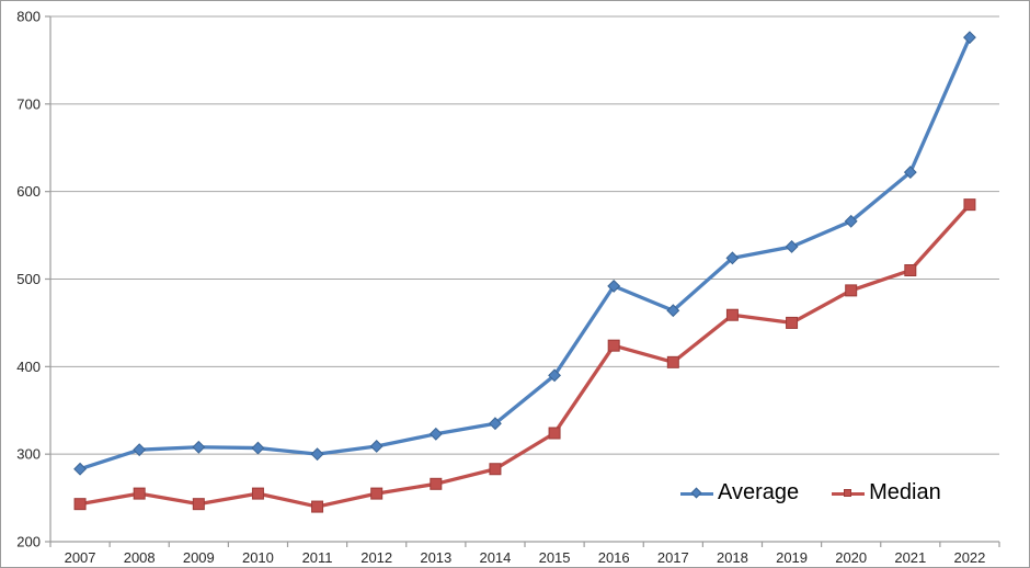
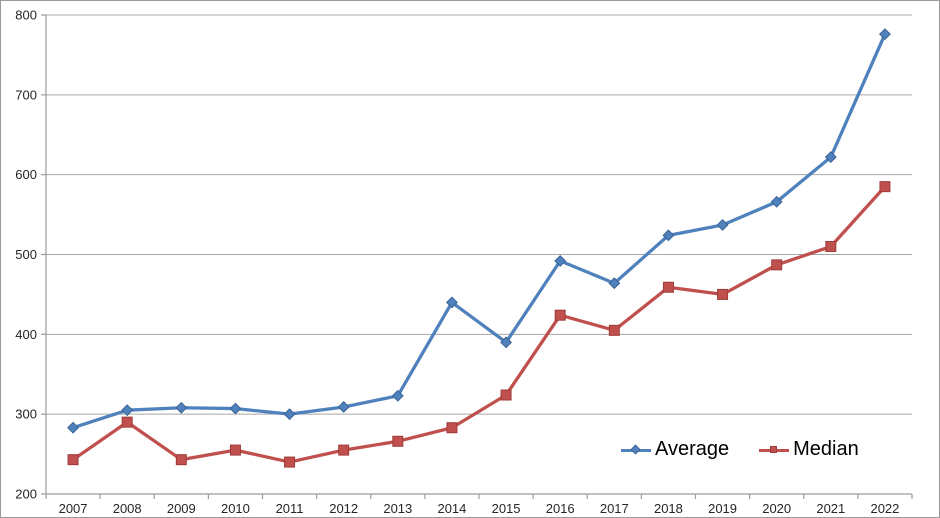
Median/2008: 260 -> 290
Average/2014: 340 -> 440
